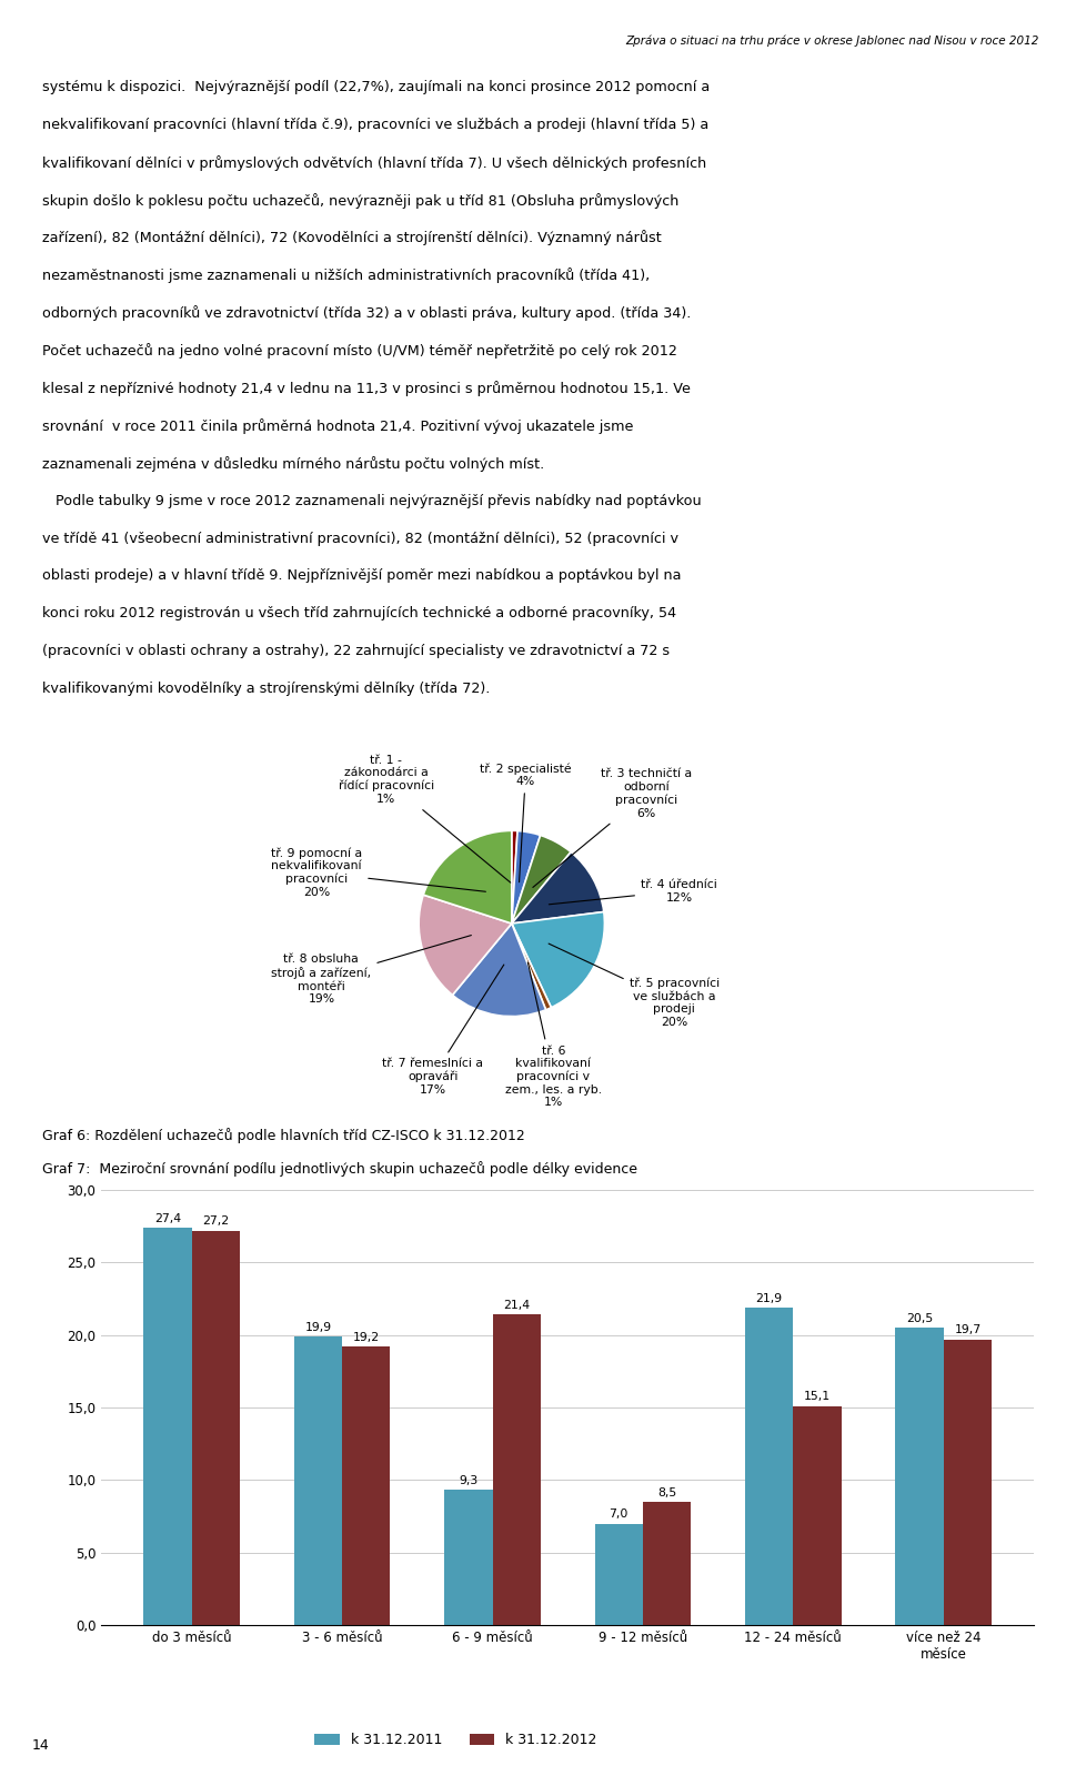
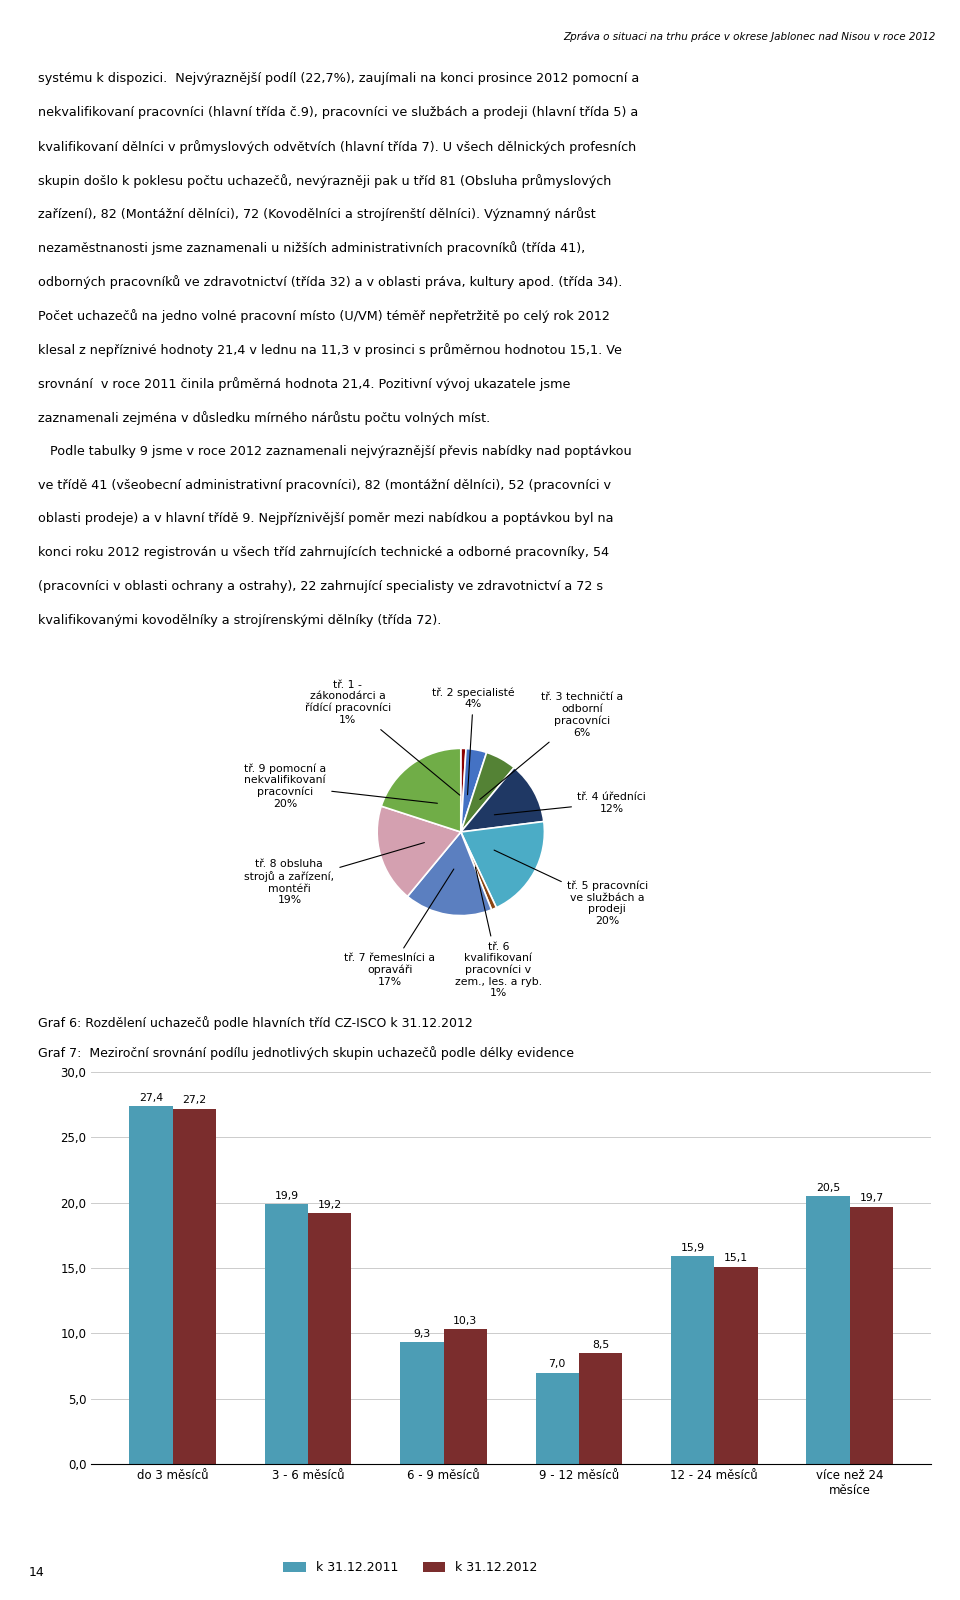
k 31.12.2012/6 - 9 měsíců: 21,4 -> 10,3
k 31.12.2011/12 - 24 měsíců: 21,9 -> 15,9
